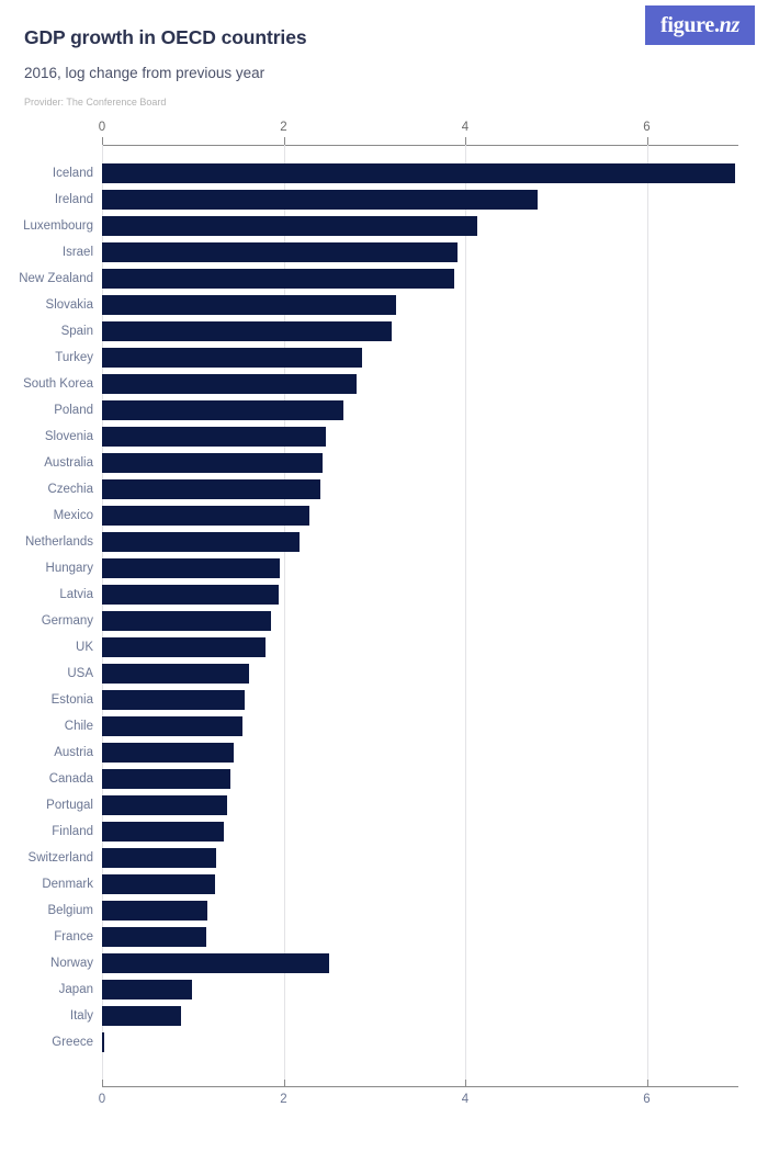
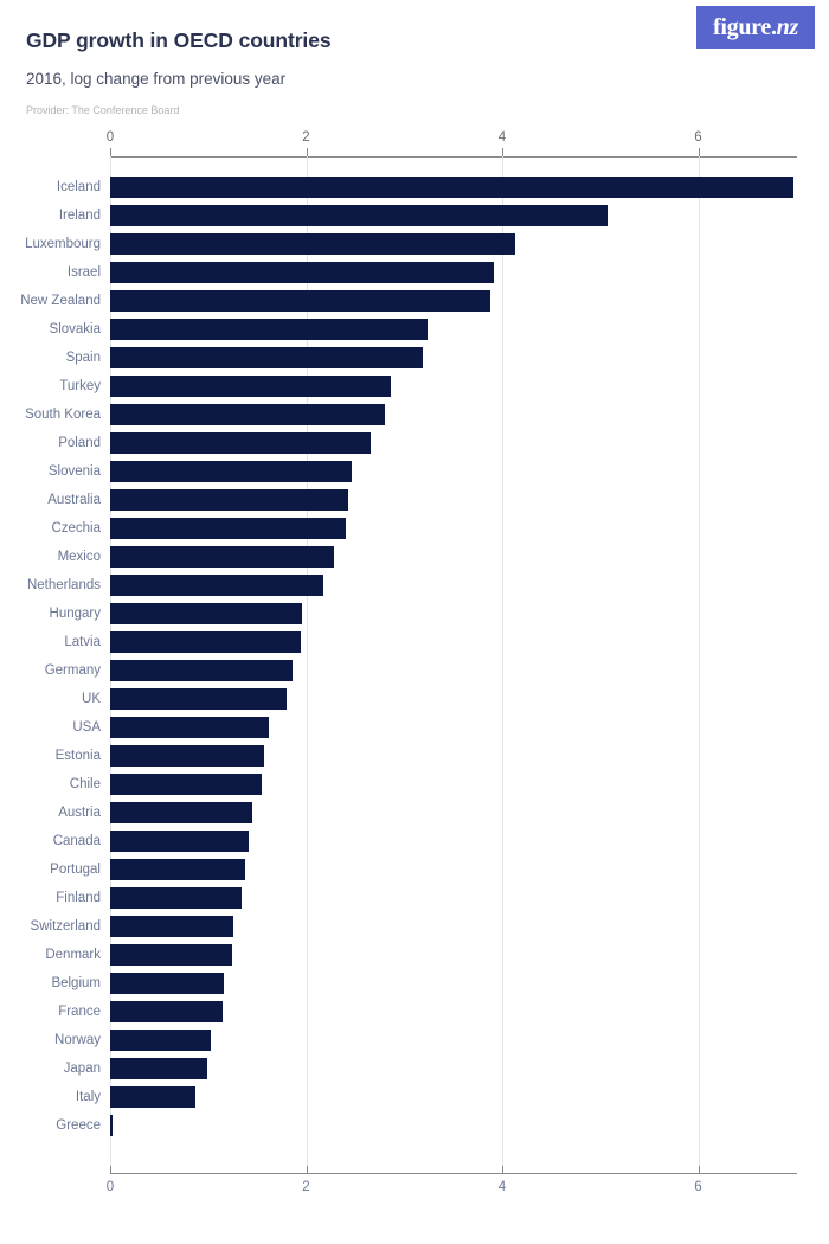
Ireland: 4.8 -> 5.1
Norway: 2.5 -> 1.0
